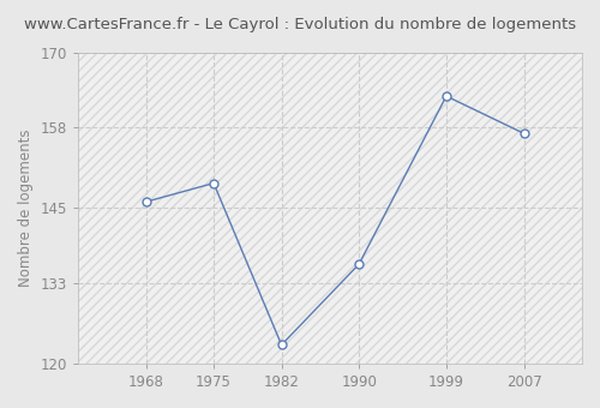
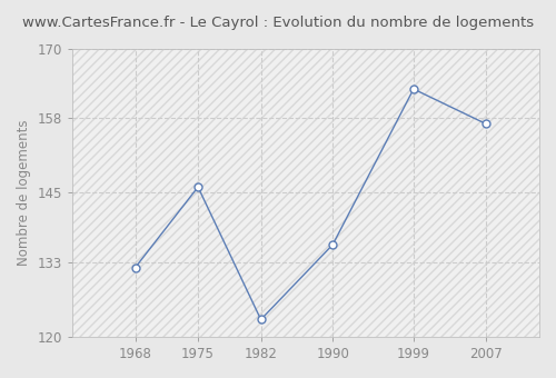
1968: 146 -> 132
1975: 149 -> 146
